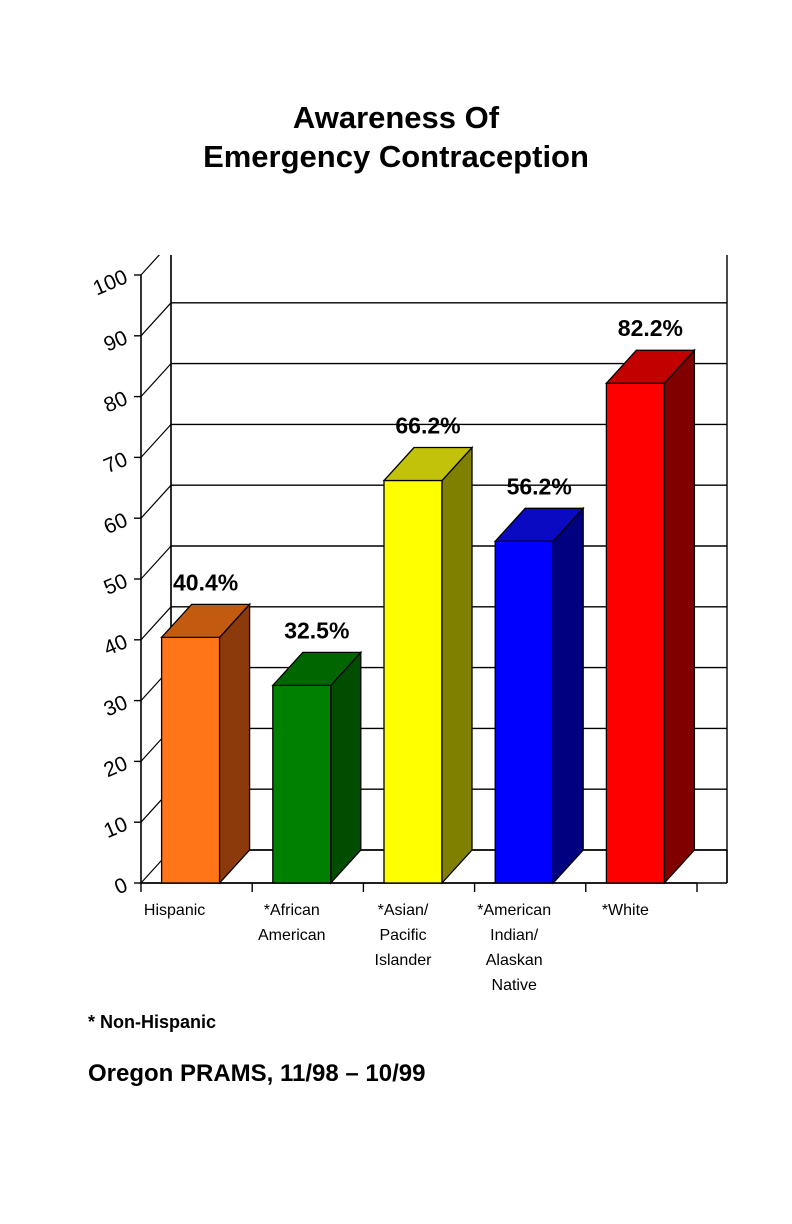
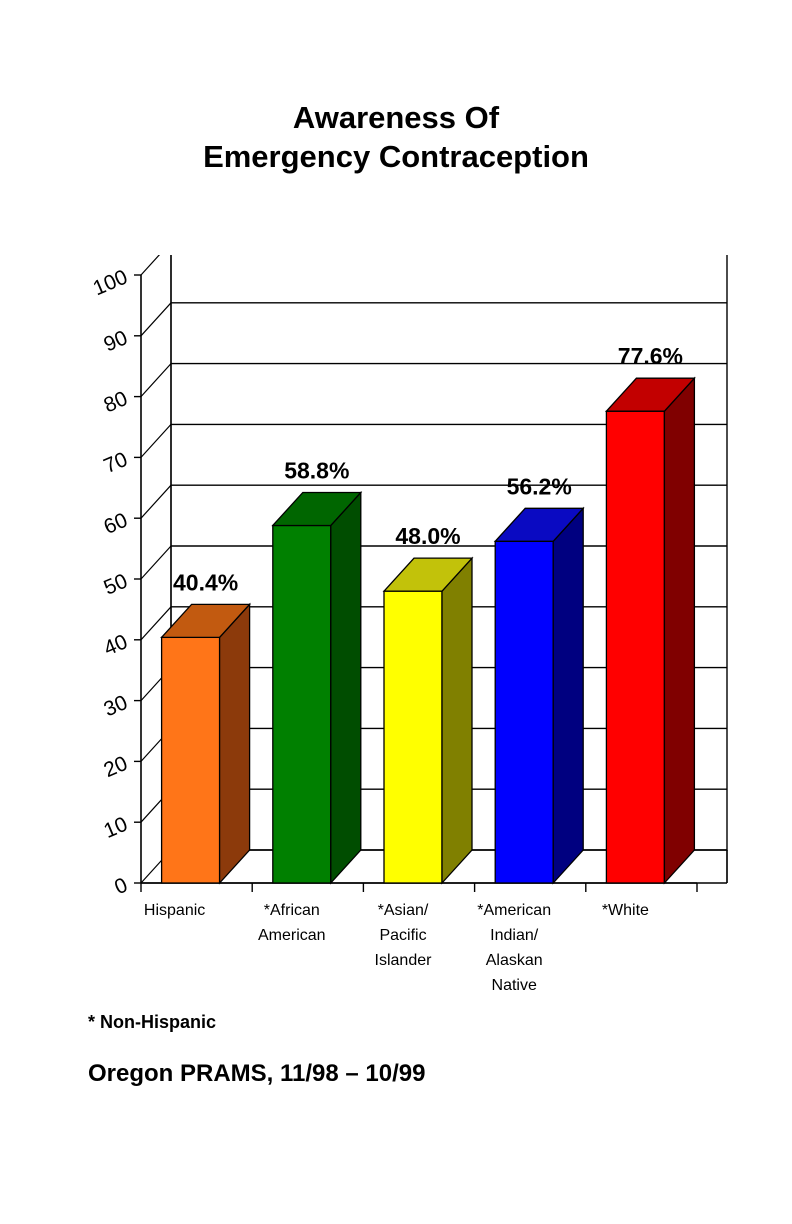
*African American: 32.5% -> 58.8%
*Asian/ Pacific Islander: 66.2% -> 48.0%
*White: 82.2% -> 77.6%
